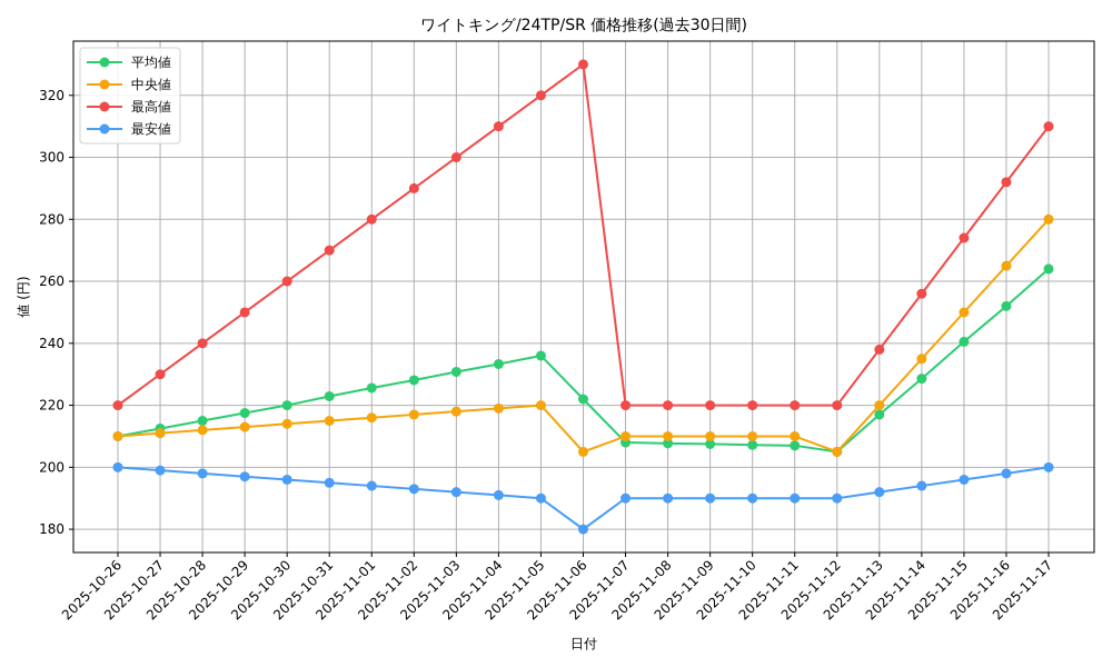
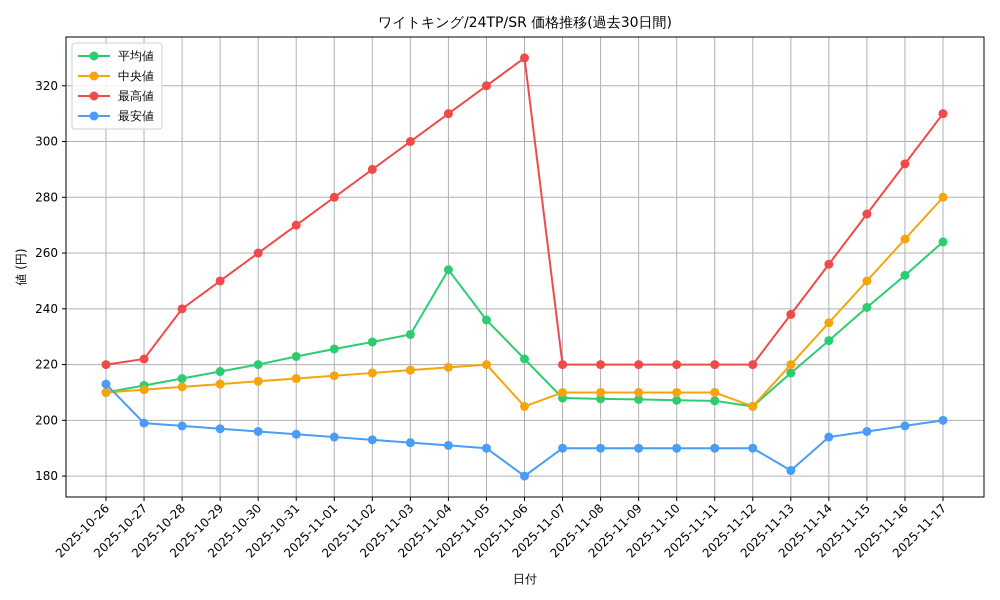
最安値/2025-10-26: 200 -> 213
最高値/2025-10-27: 230 -> 222
平均値/2025-11-04: 233 -> 254
最安値/2025-11-13: 192 -> 182
